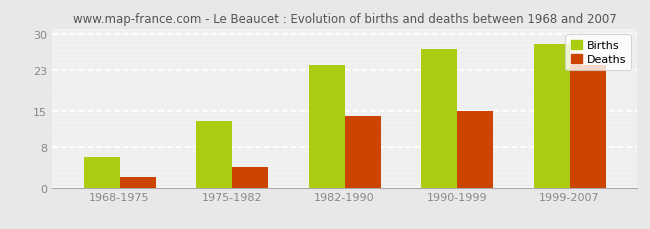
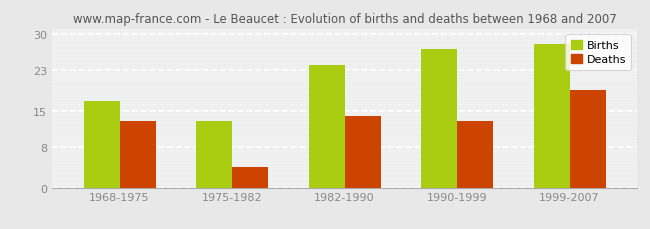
Births/1968-1975: 6 -> 17
Deaths/1968-1975: 2 -> 13
Deaths/1990-1999: 15 -> 13
Deaths/1999-2007: 24 -> 19
